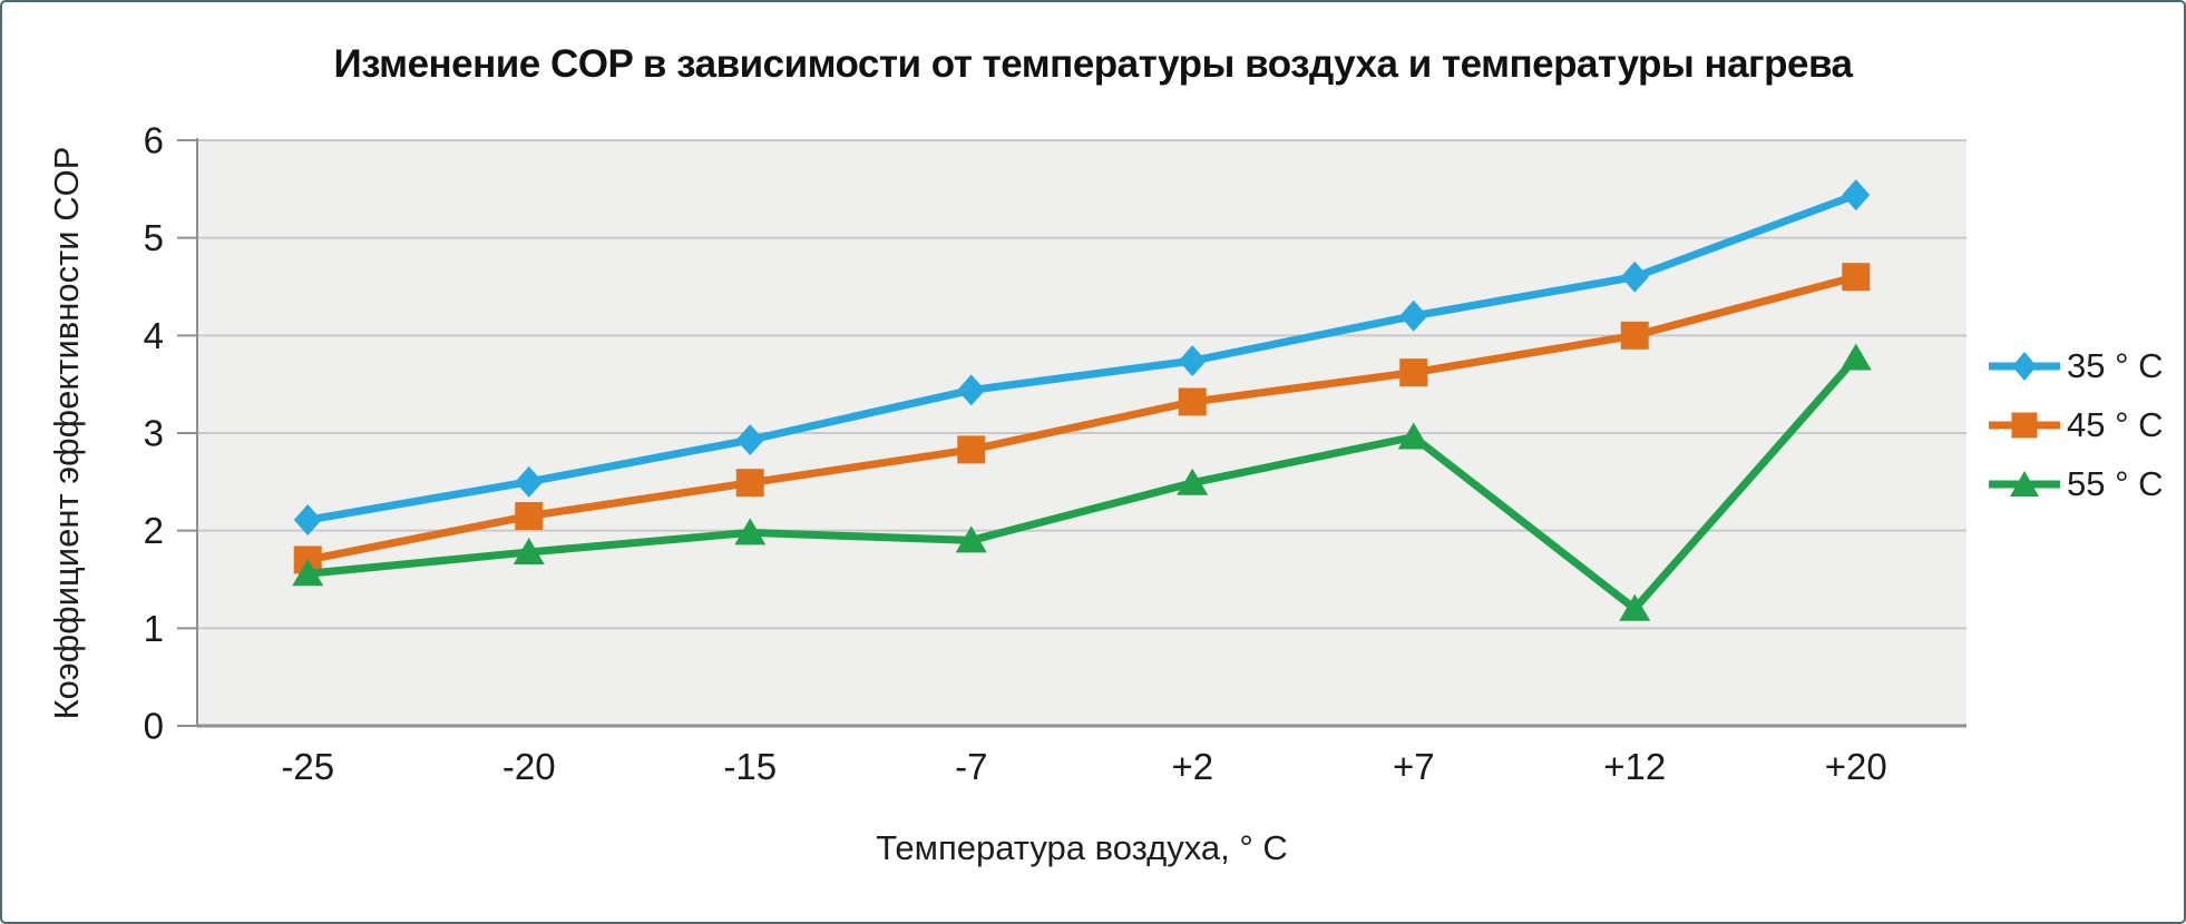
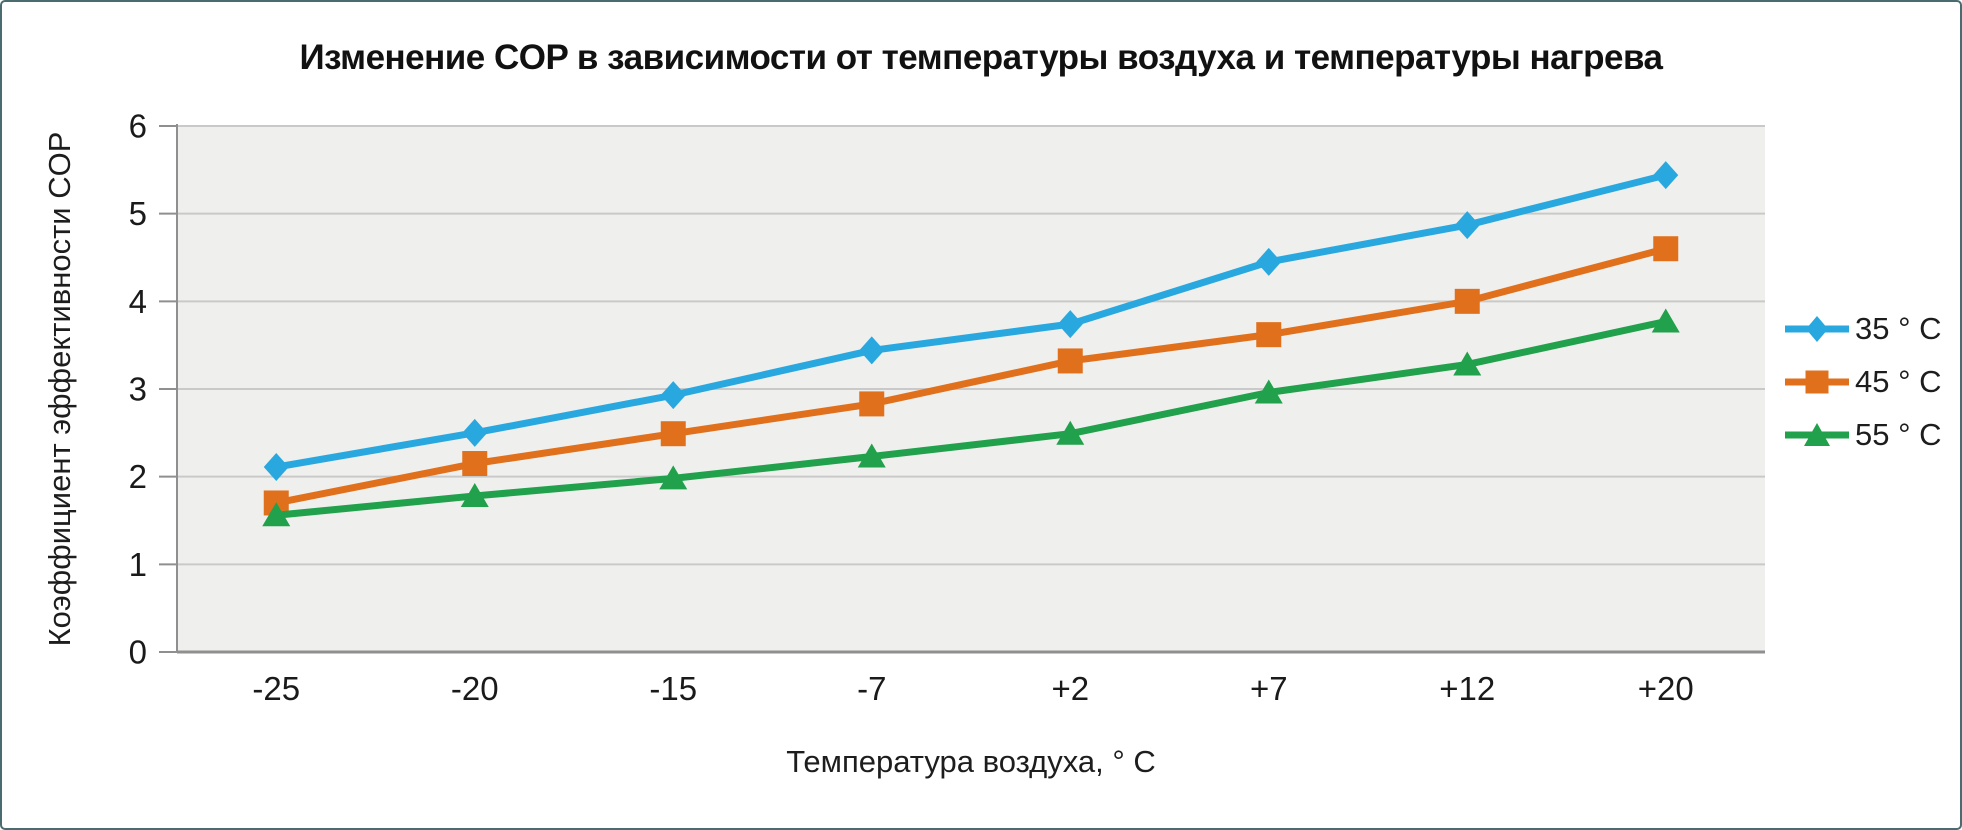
55 ° С/-7: 1.9 -> 2.2
35 ° С/+7: 4.2 -> 4.5
35 ° С/+12: 4.6 -> 4.9
55 ° С/+12: 1.2 -> 3.3
